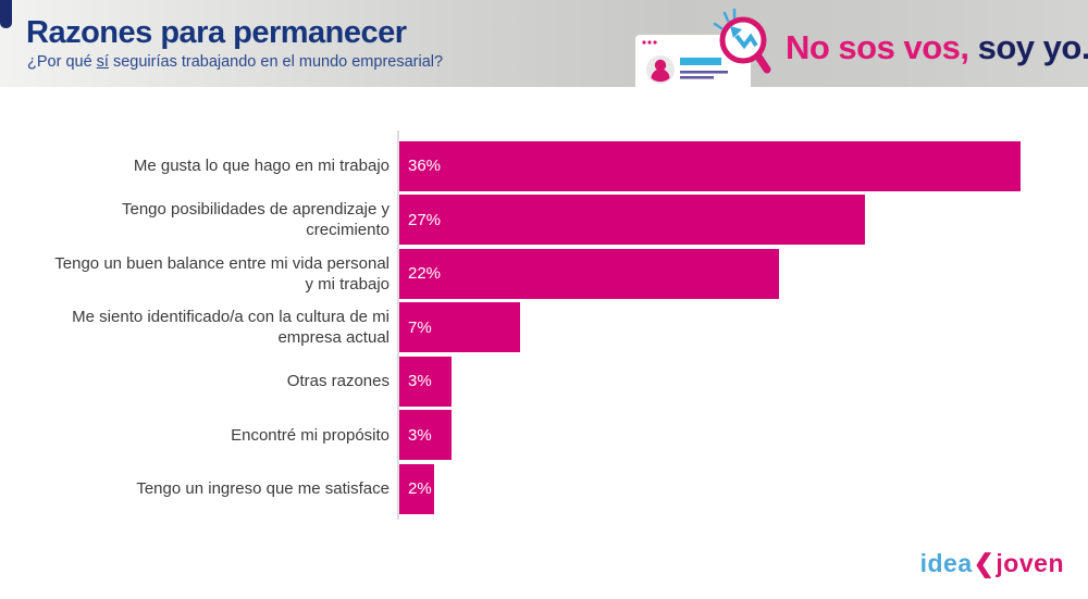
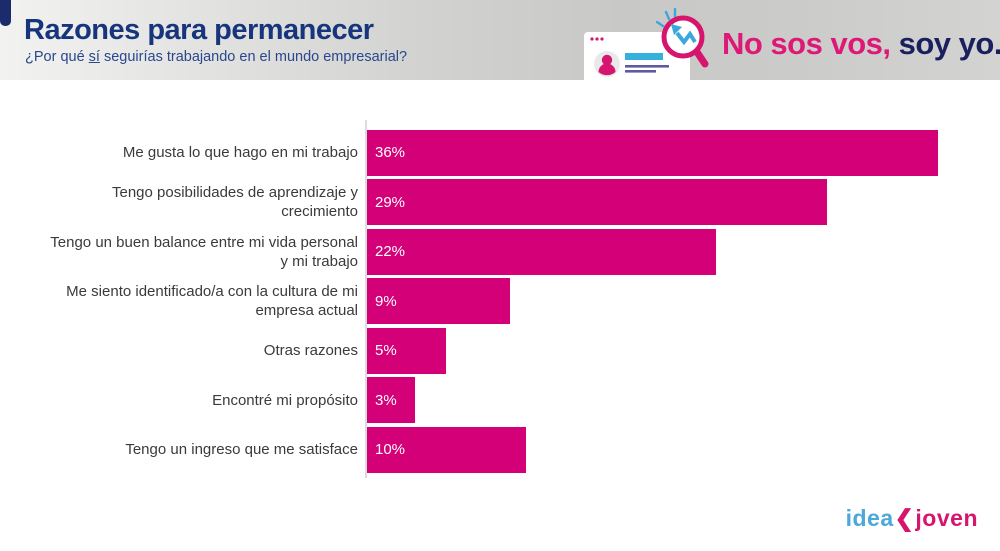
Tengo posibilidades de aprendizaje y crecimiento: 27% -> 29%
Me siento identificado/a con la cultura de mi empresa actual: 7% -> 9%
Otras razones: 3% -> 5%
Tengo un ingreso que me satisface: 2% -> 10%
